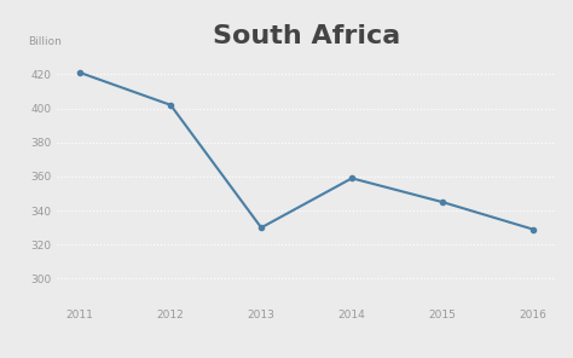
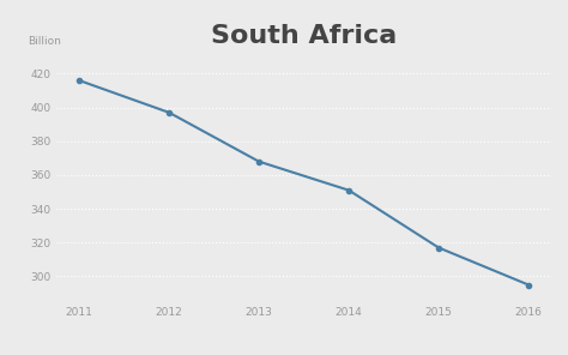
2011: 421 -> 416
2012: 402 -> 397
2013: 330 -> 368
2014: 359 -> 351
2015: 345 -> 317
2016: 329 -> 295
